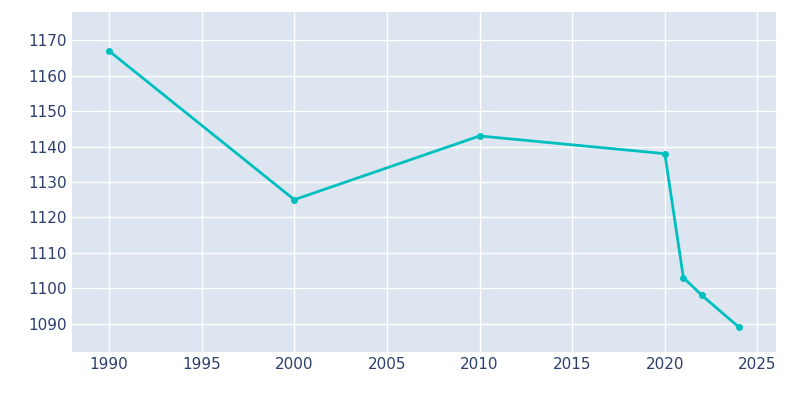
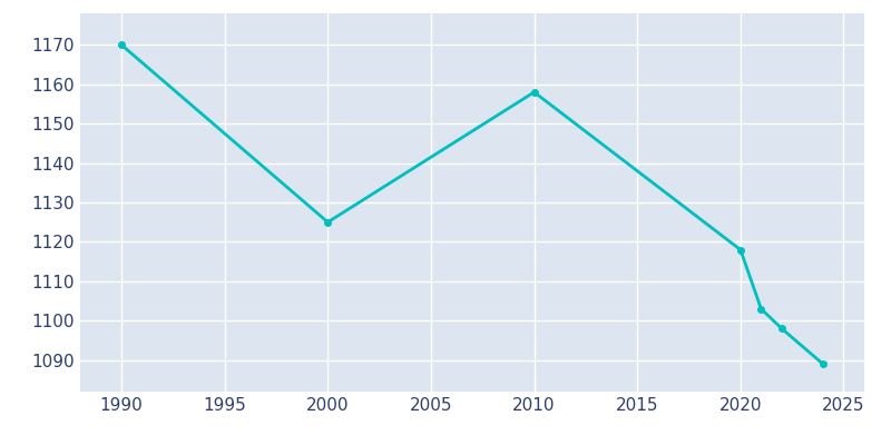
1990: 1167 -> 1170
2010: 1143 -> 1158
2020: 1138 -> 1118
